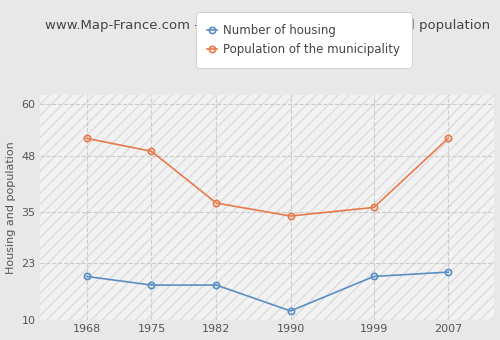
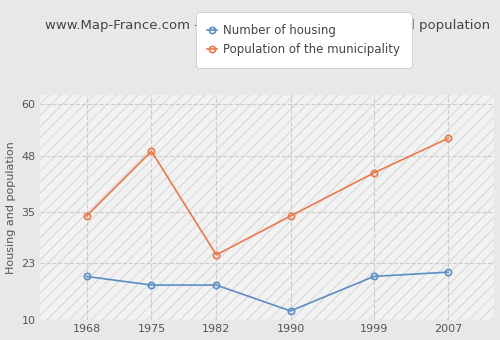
Population of the municipality/1968: 52 -> 34
Population of the municipality/1982: 37 -> 25
Population of the municipality/1999: 36 -> 44
